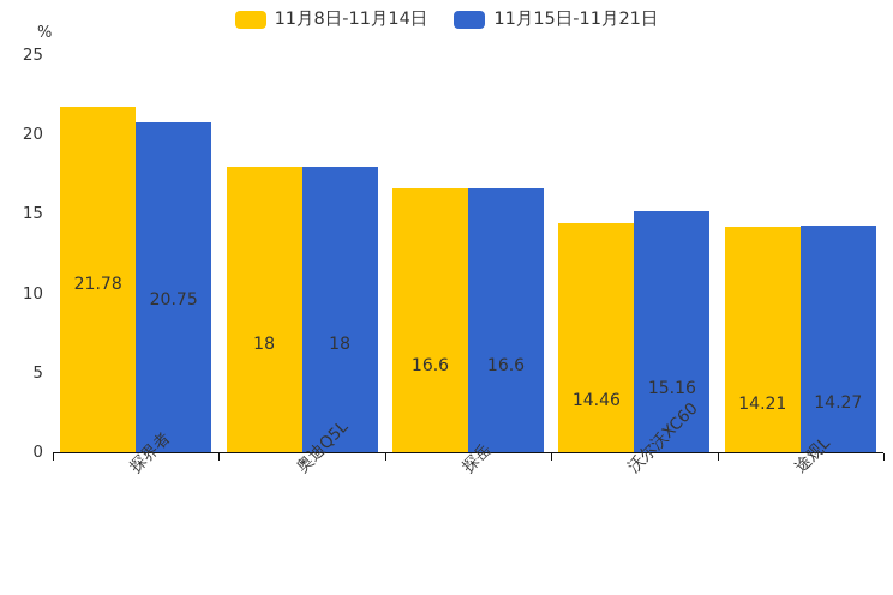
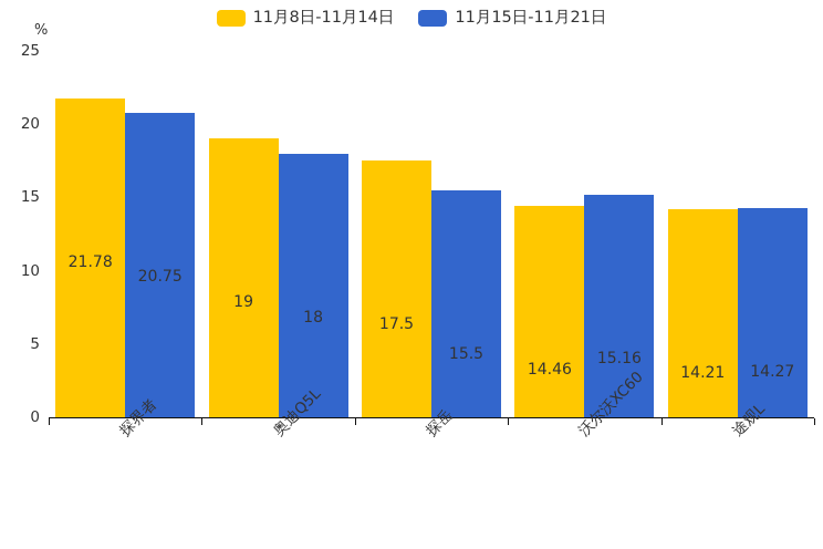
11月8日-11月14日/奥迪Q5L: 18 -> 19
11月8日-11月14日/探岳: 16.6 -> 17.5
11月15日-11月21日/探岳: 16.6 -> 15.5
